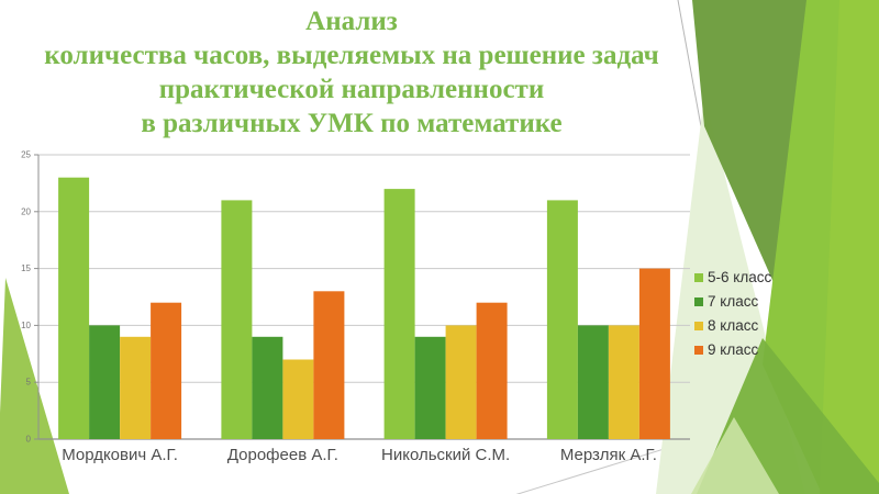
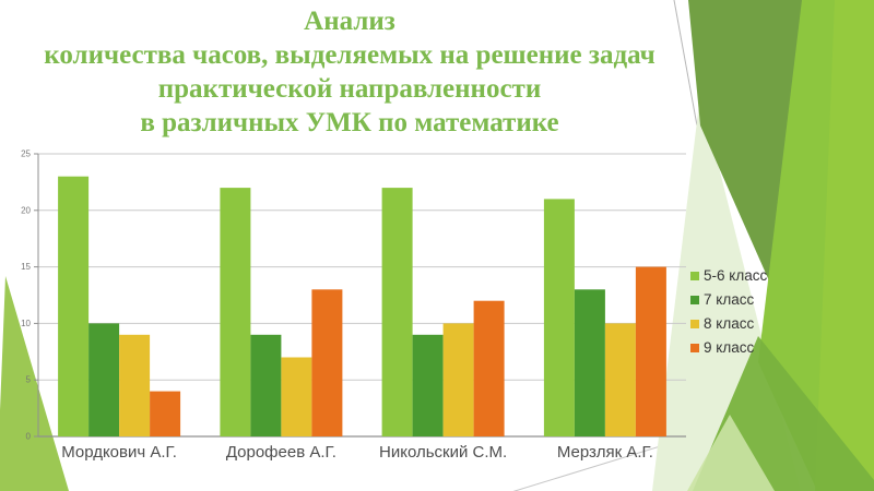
9 класс/Мордкович А.Г.: 12 -> 4
5-6 класс/Дорофеев А.Г.: 21 -> 22
7 класс/Мерзляк А.Г.: 10 -> 13
